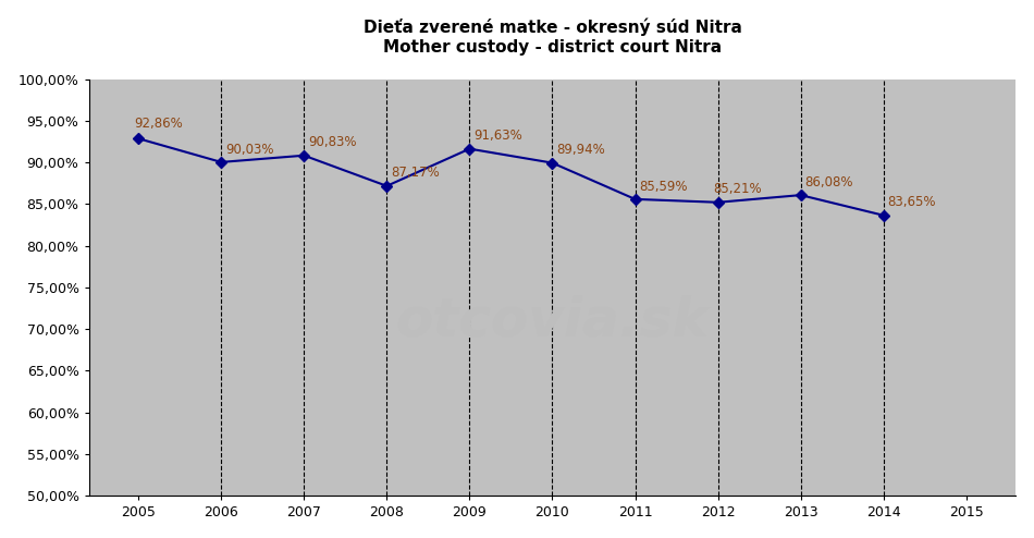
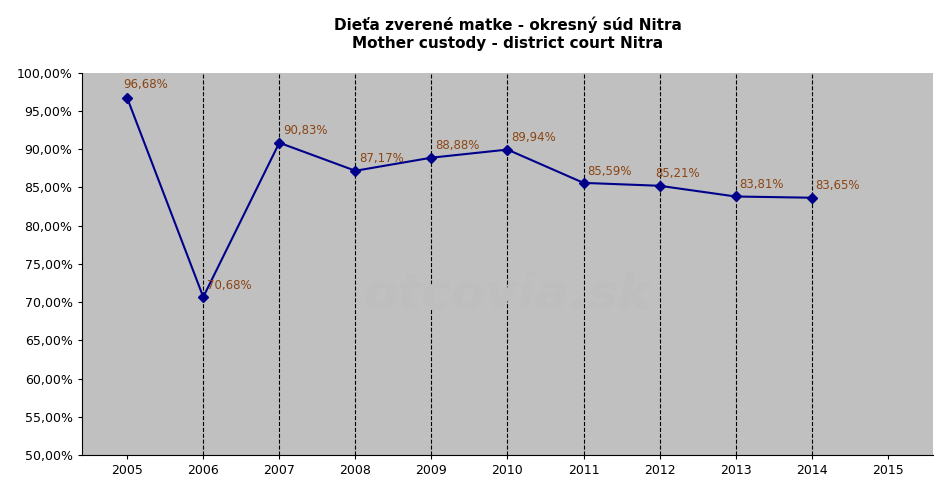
2005: 92,86% -> 96,68%
2006: 90,03% -> 70,68%
2009: 91,63% -> 88,88%
2013: 86,08% -> 83,81%
